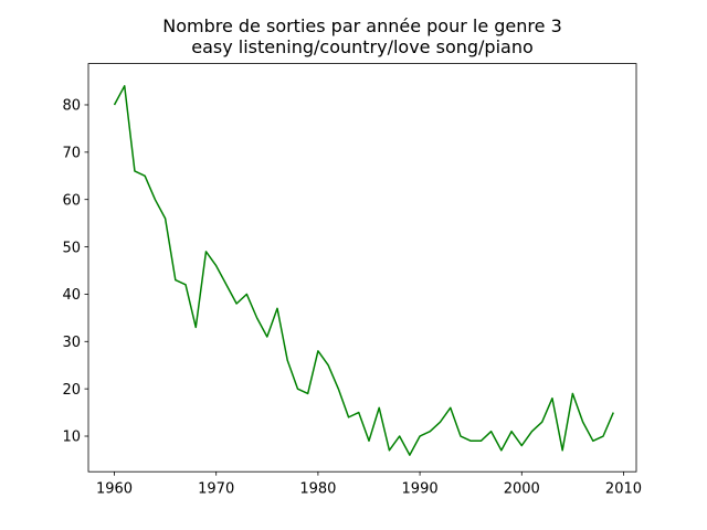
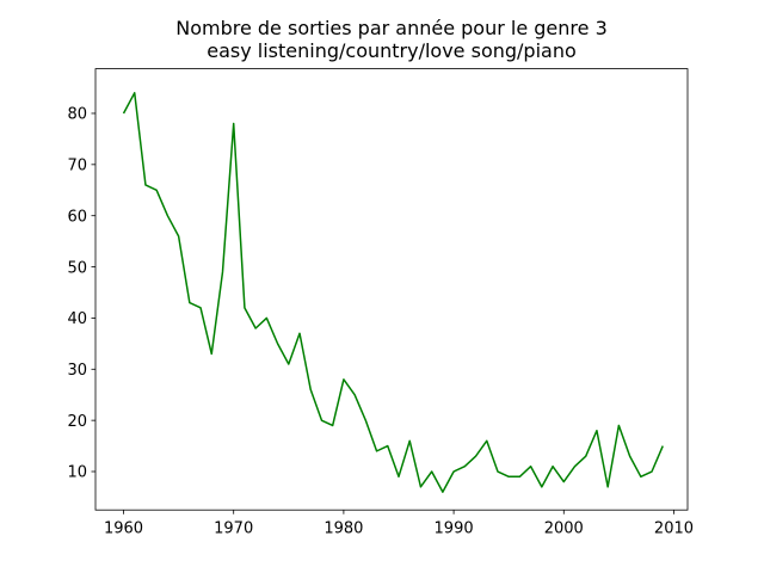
1970: 46 -> 78
